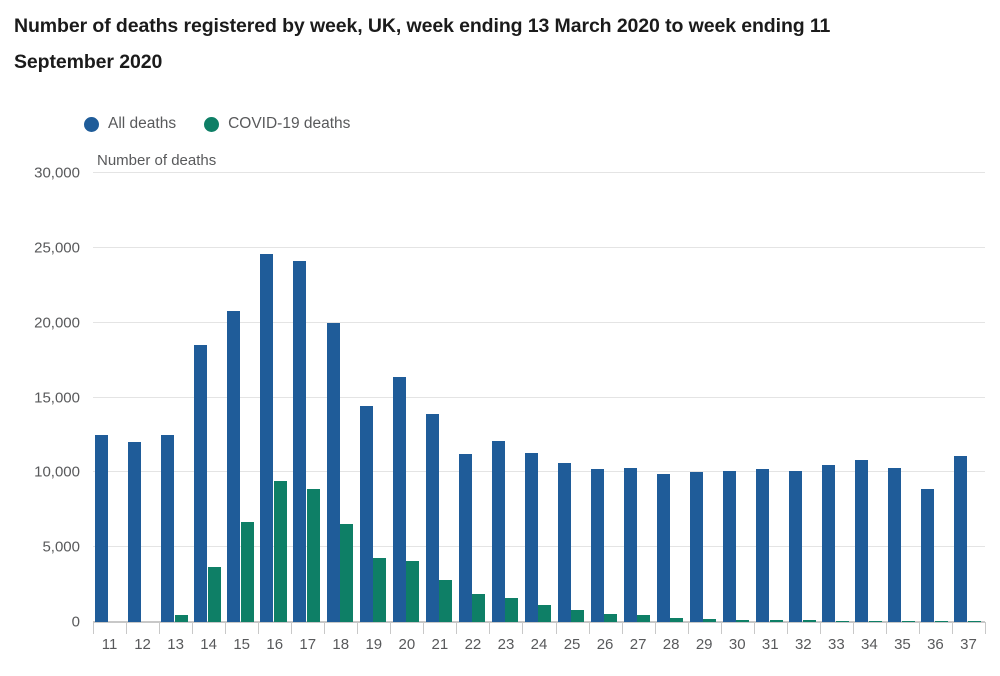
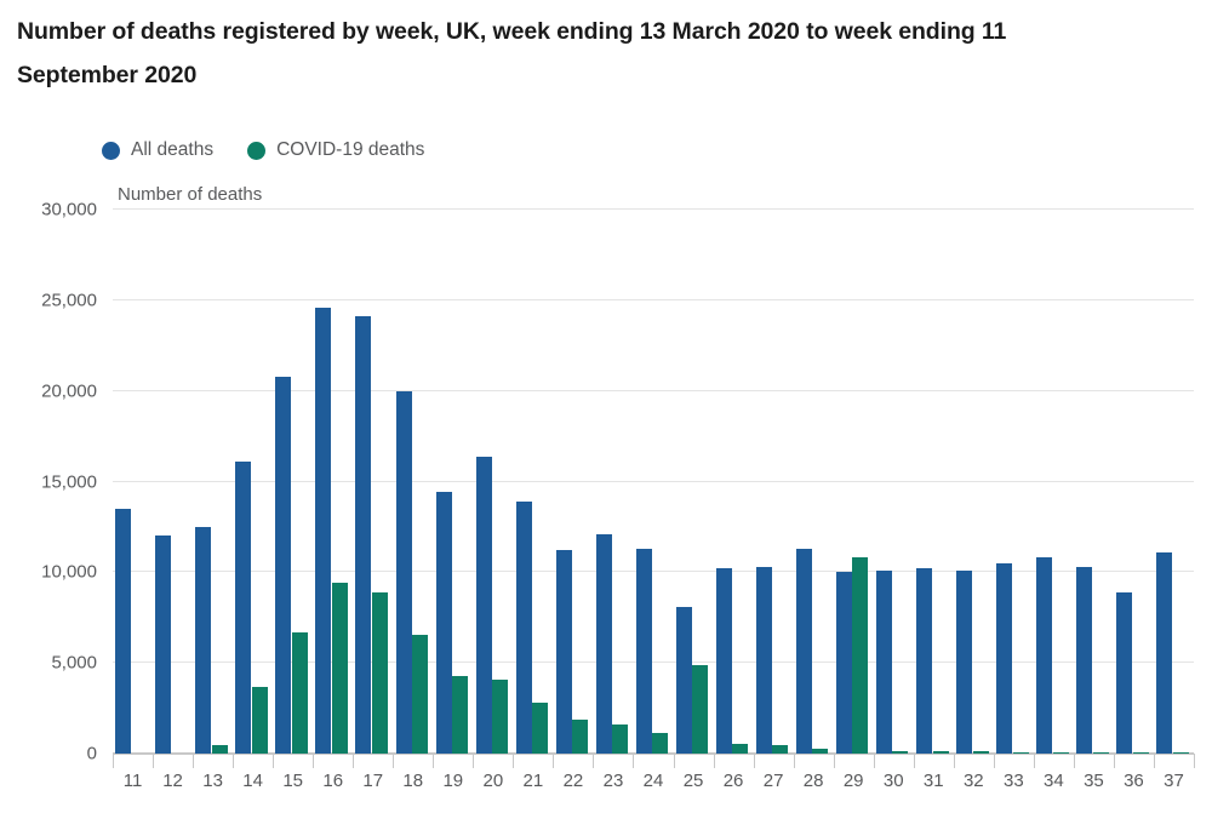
All deaths/11: 12500 -> 13500
All deaths/14: 18500 -> 16100
All deaths/25: 10600 -> 8100
COVID-19 deaths/25: 800 -> 4900
All deaths/28: 9900 -> 11300
COVID-19 deaths/29: 200 -> 10800
